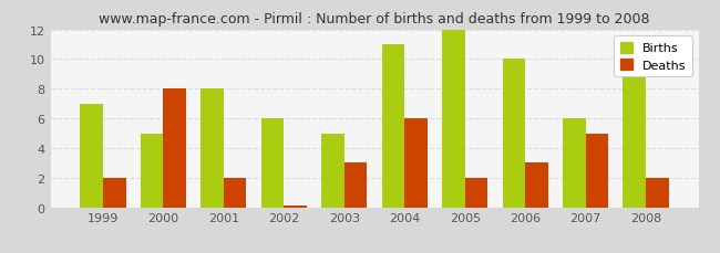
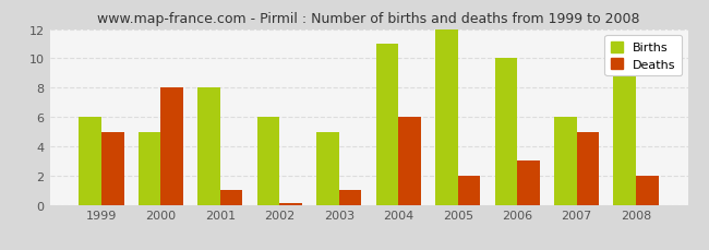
Births/1999: 7 -> 6
Deaths/1999: 2.0 -> 5.0
Deaths/2001: 2.0 -> 1.0
Deaths/2003: 3.0 -> 1.0
